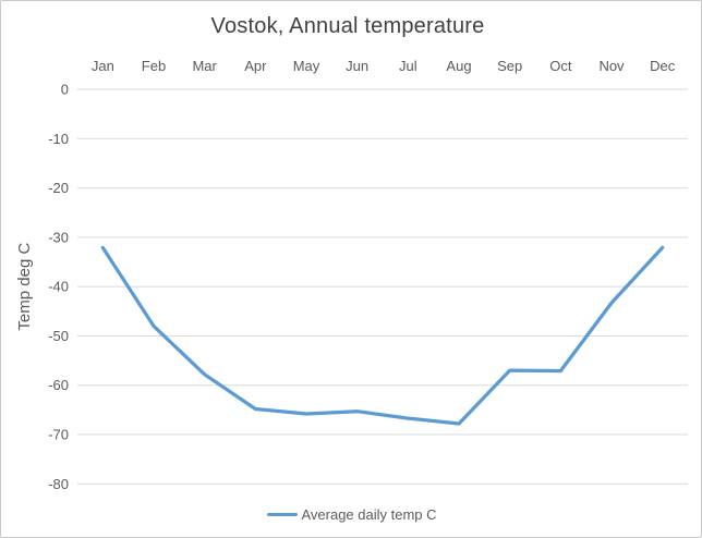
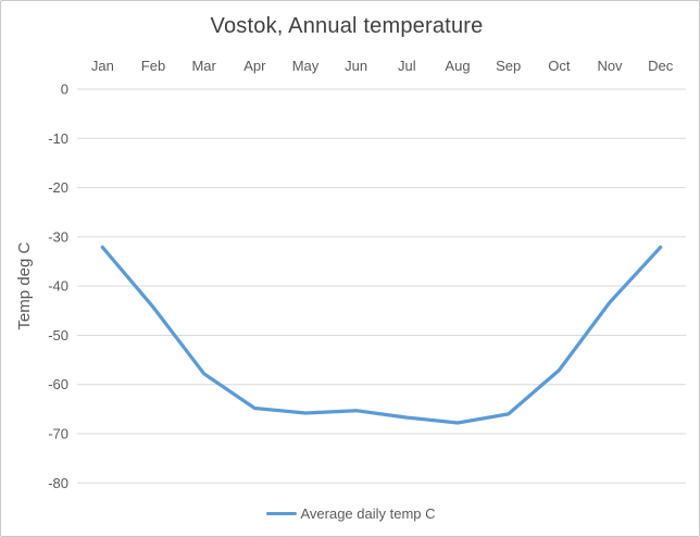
Feb: -48 -> -44
Sep: -57 -> -66
